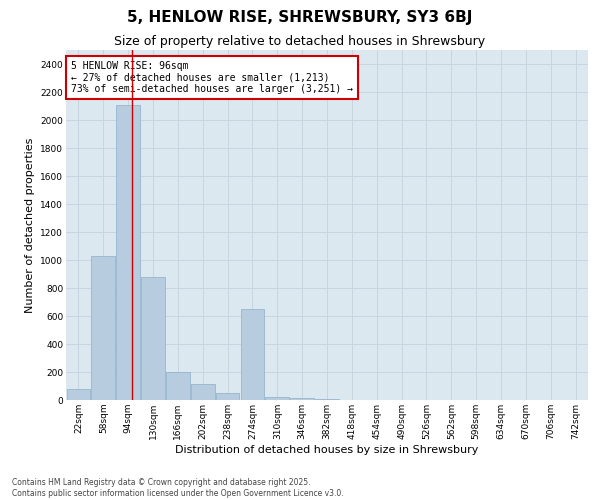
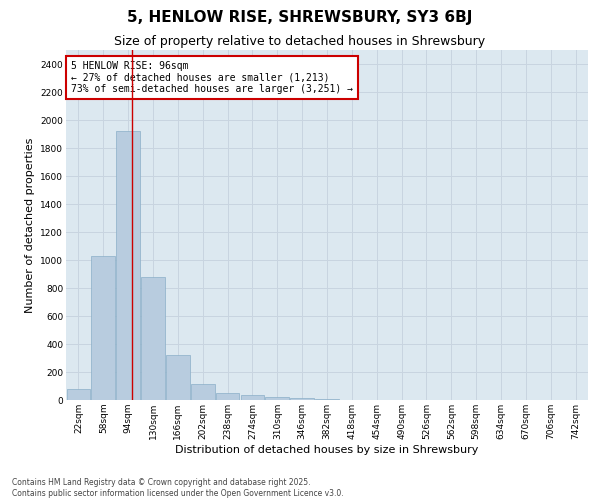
94sqm: 2110 -> 1920
166sqm: 200 -> 320
274sqm: 650 -> 40
